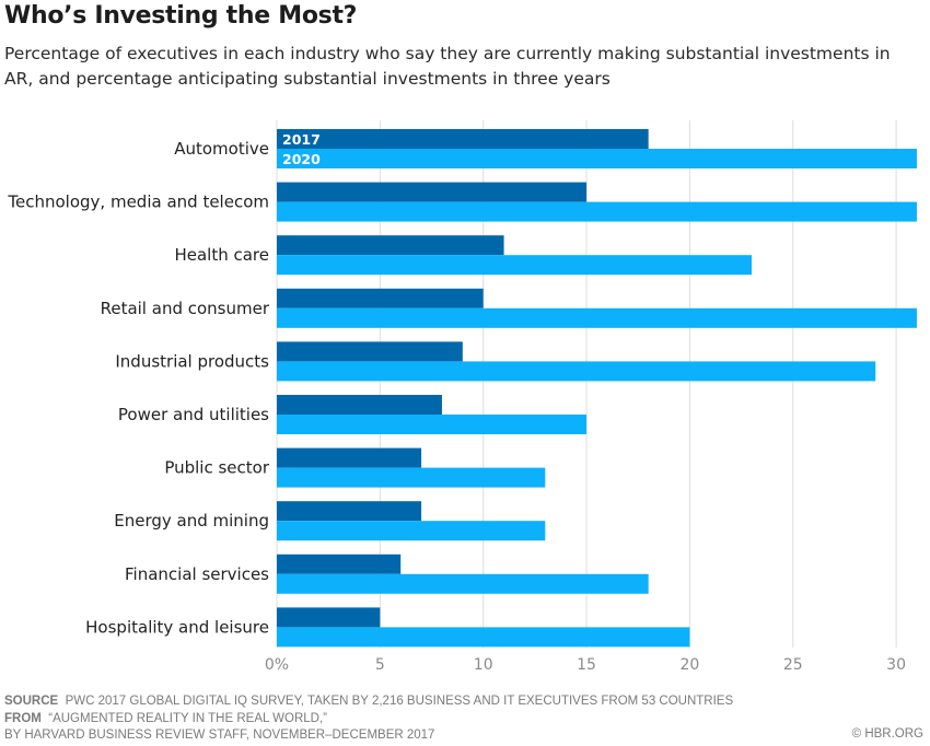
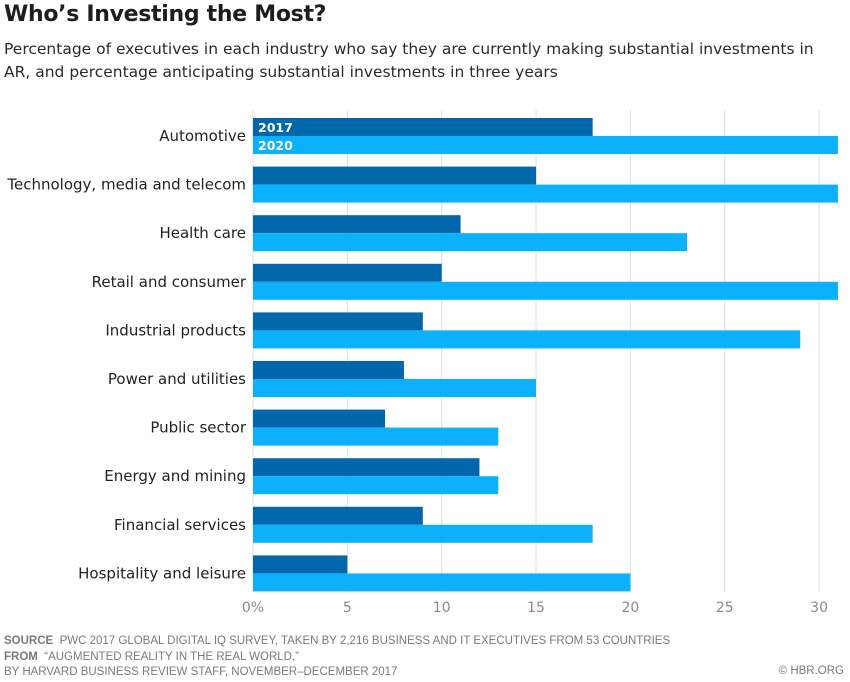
2017/Energy and mining: 7 -> 12
2017/Financial services: 6 -> 9
